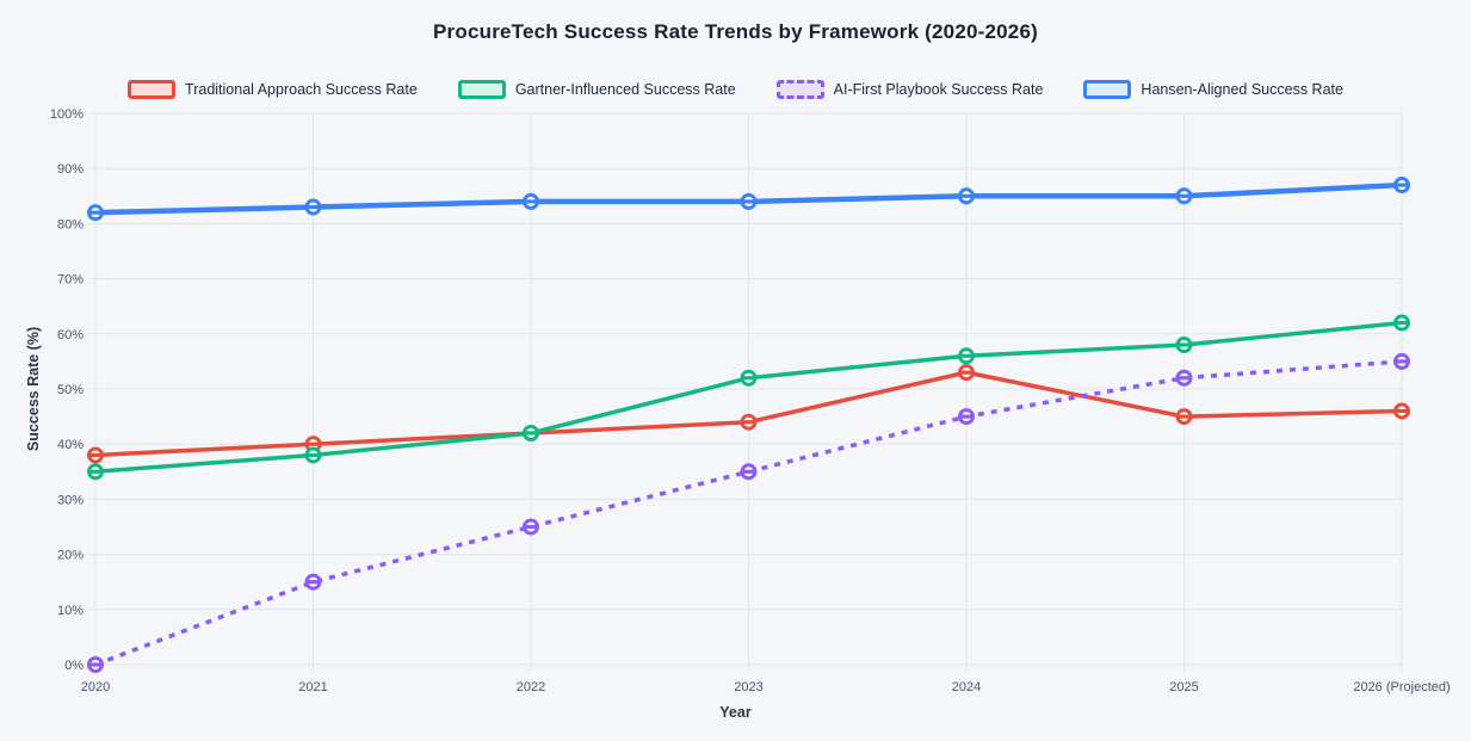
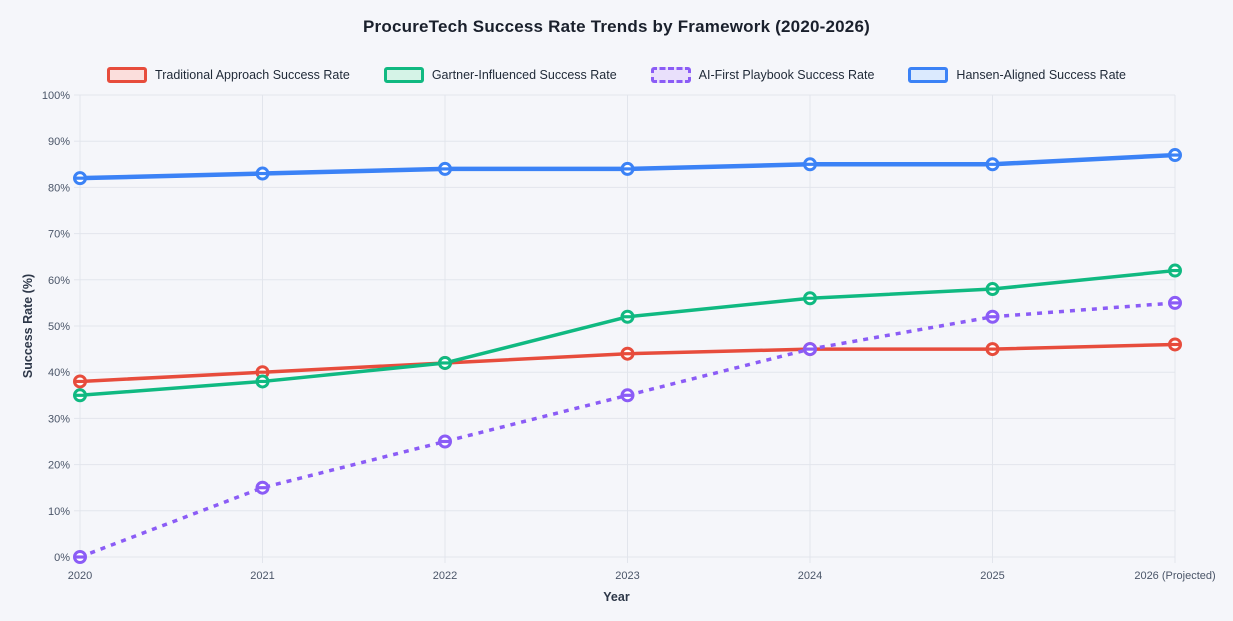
Traditional Approach Success Rate/2024: 53% -> 45%
